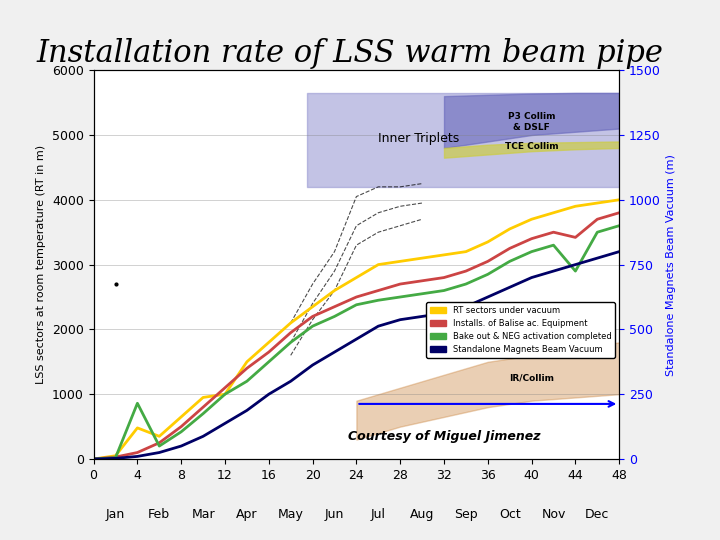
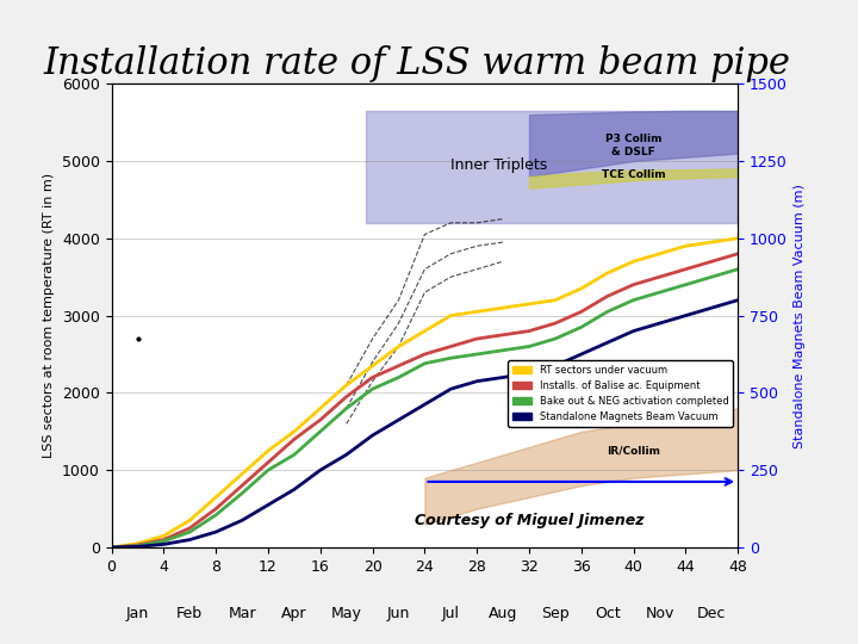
RT sectors under vacuum/4: 480 -> 150
Bake out & NEG activation completed/4: 860 -> 80
RT sectors under vacuum/12: 1000 -> 1250
Installs. of Balise ac. Equipment/44: 3420 -> 3600
Bake out & NEG activation completed/44: 2900 -> 3400
